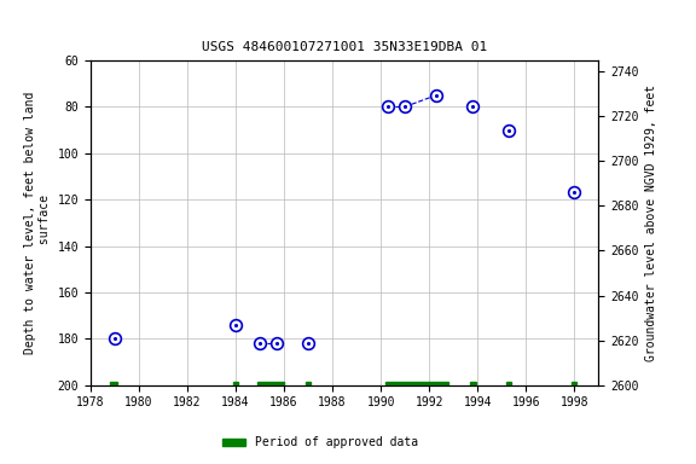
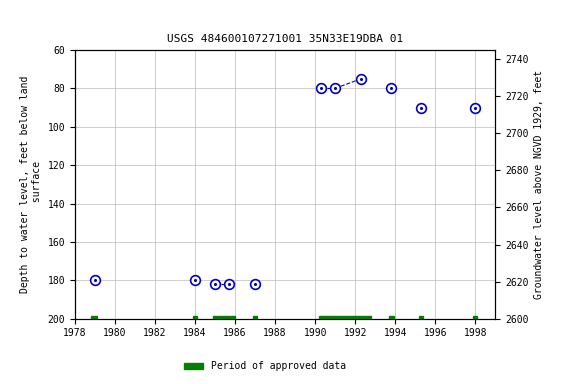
1984: 174 -> 180
1998: 117 -> 90
